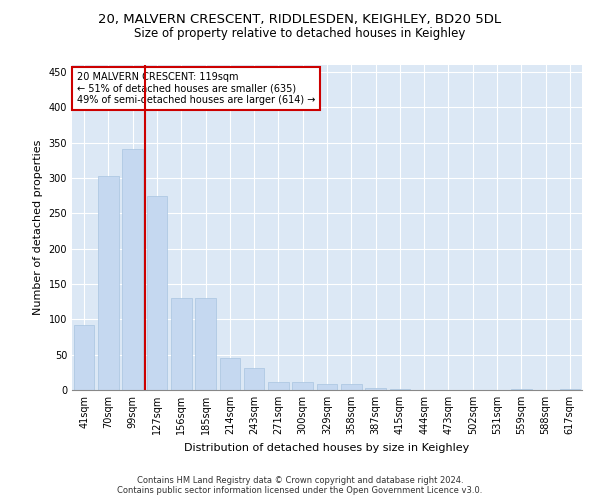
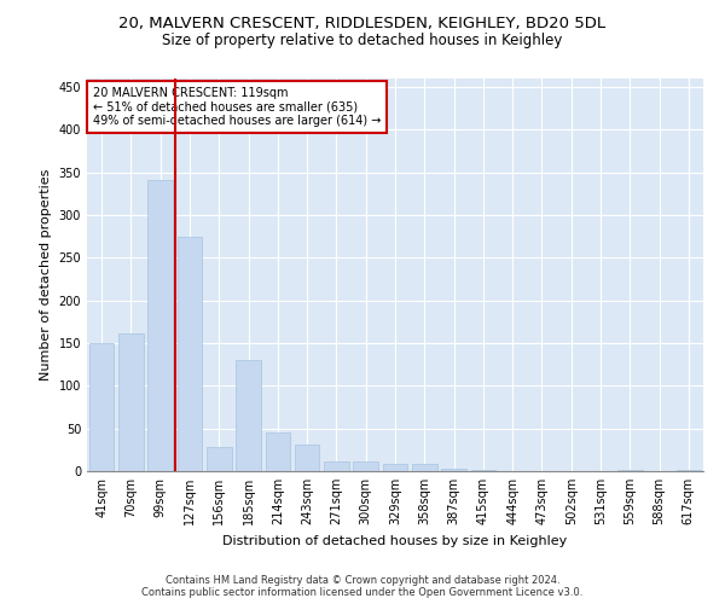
41sqm: 92 -> 150
70sqm: 303 -> 162
156sqm: 130 -> 28
